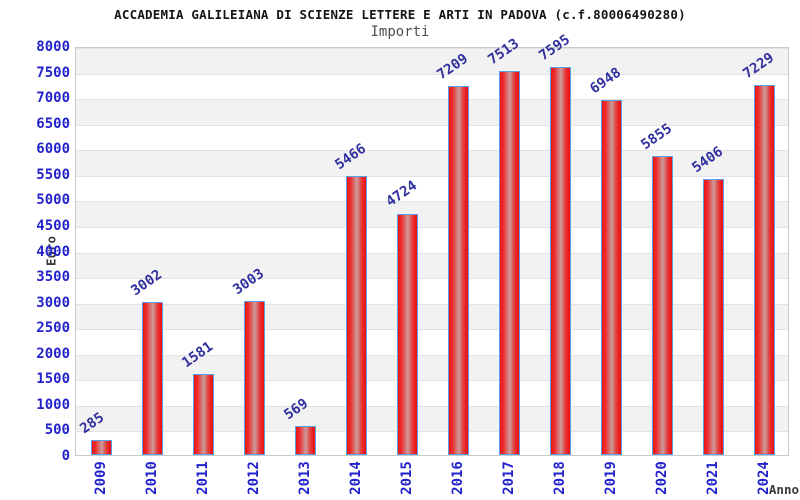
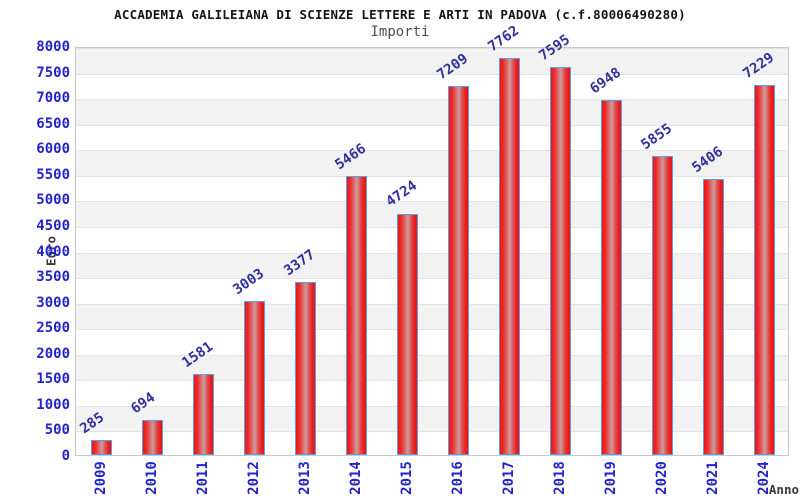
2010: 3002 -> 694
2013: 569 -> 3377
2017: 7513 -> 7762
